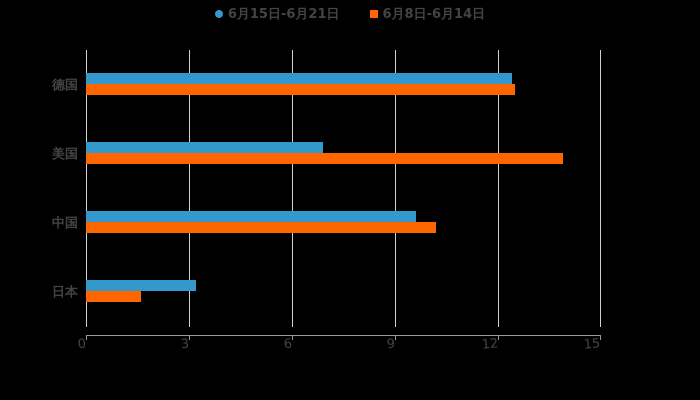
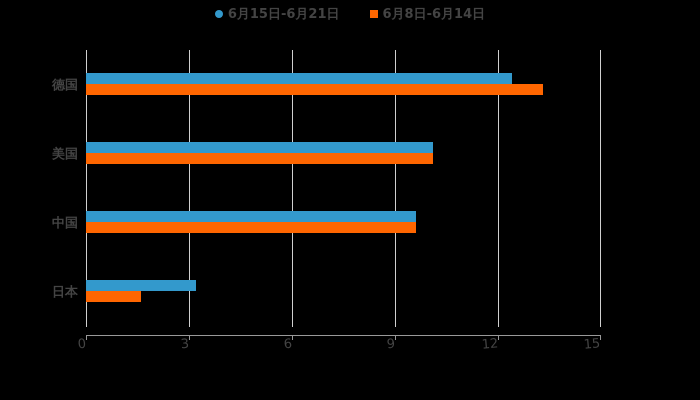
6月8日-6月14日/德国: 12.5 -> 13.3
6月15日-6月21日/美国: 6.9 -> 10.1
6月8日-6月14日/美国: 13.9 -> 10.1
6月8日-6月14日/中国: 10.2 -> 9.6
